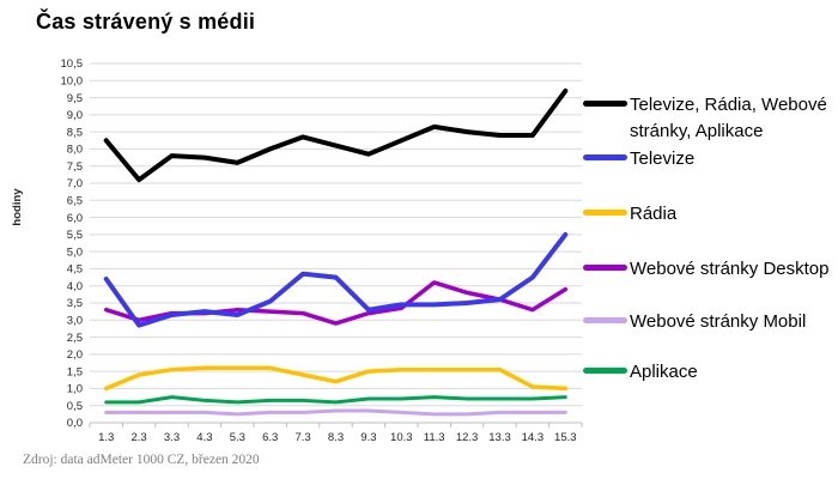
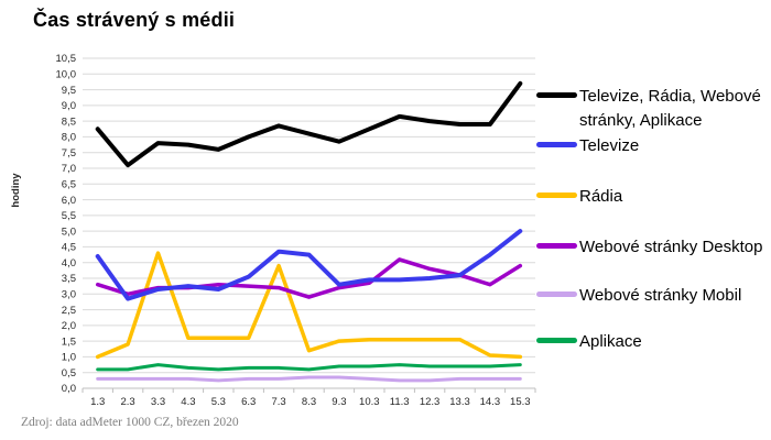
Rádia/3.3: 1,6 -> 4,3
Rádia/7.3: 1,4 -> 3,9
Televize/15.3: 5,5 -> 5,0
